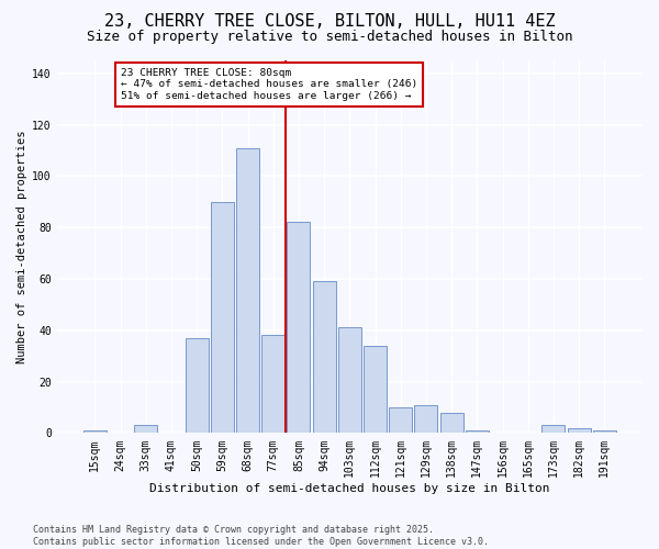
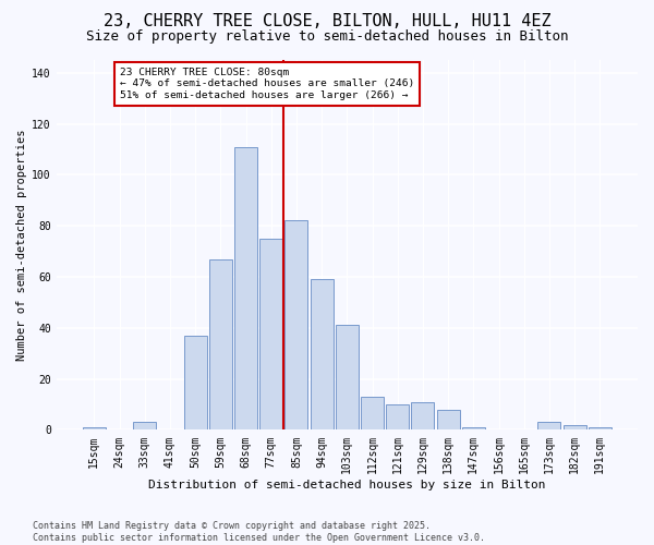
59sqm: 90 -> 67
77sqm: 38 -> 75
112sqm: 34 -> 13
